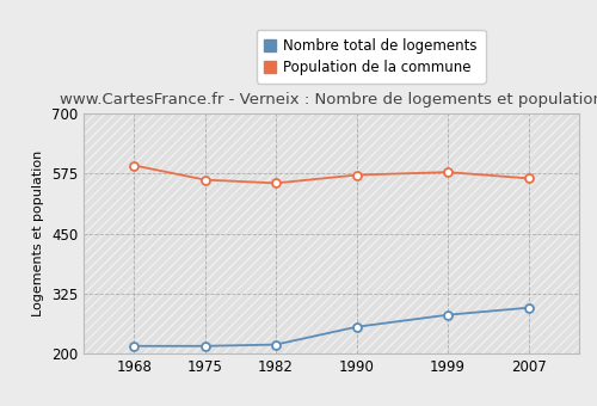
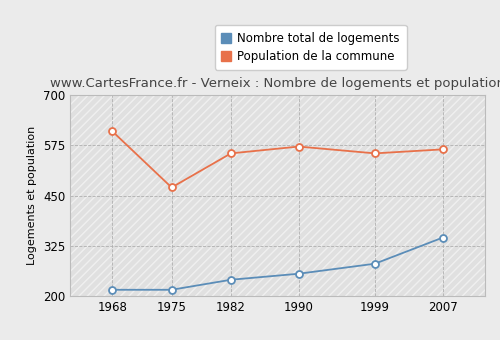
Population de la commune/1968: 592 -> 610
Population de la commune/1975: 562 -> 470
Nombre total de logements/1982: 218 -> 240
Population de la commune/1999: 578 -> 555
Nombre total de logements/2007: 295 -> 345
